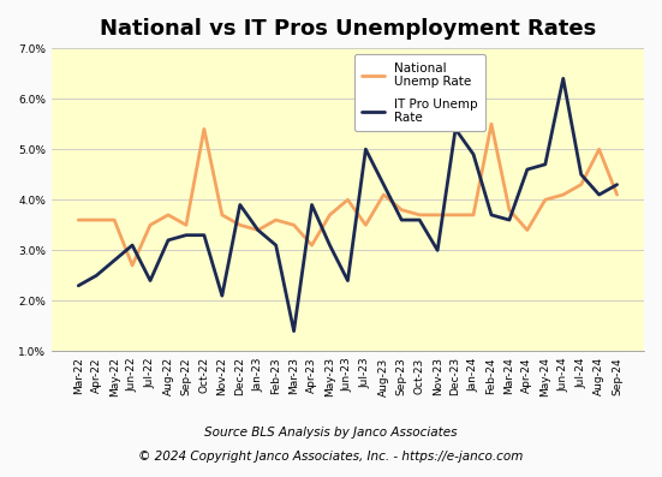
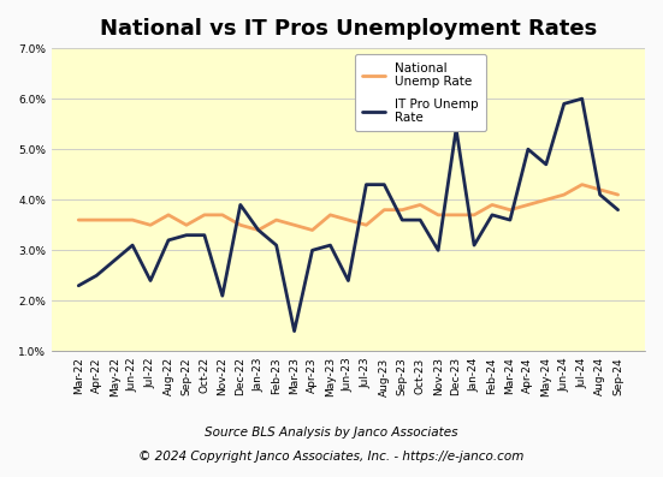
National Unemp Rate/Jun-22: 2.7% -> 3.6%
National Unemp Rate/Oct-22: 5.4% -> 3.7%
National Unemp Rate/Apr-23: 3.1% -> 3.4%
IT Pro Unemp Rate/Apr-23: 3.9% -> 3.0%
National Unemp Rate/Jun-23: 4.0% -> 3.6%
IT Pro Unemp Rate/Jul-23: 5.0% -> 4.3%
National Unemp Rate/Aug-23: 4.1% -> 3.8%
National Unemp Rate/Oct-23: 3.7% -> 3.9%
IT Pro Unemp Rate/Jan-24: 4.9% -> 3.1%
National Unemp Rate/Feb-24: 5.5% -> 3.9%
National Unemp Rate/Apr-24: 3.4% -> 3.9%
IT Pro Unemp Rate/Apr-24: 4.6% -> 5.0%
IT Pro Unemp Rate/Jun-24: 6.4% -> 5.9%
IT Pro Unemp Rate/Jul-24: 4.5% -> 6.0%
National Unemp Rate/Aug-24: 5.0% -> 4.2%
IT Pro Unemp Rate/Sep-24: 4.3% -> 3.8%
